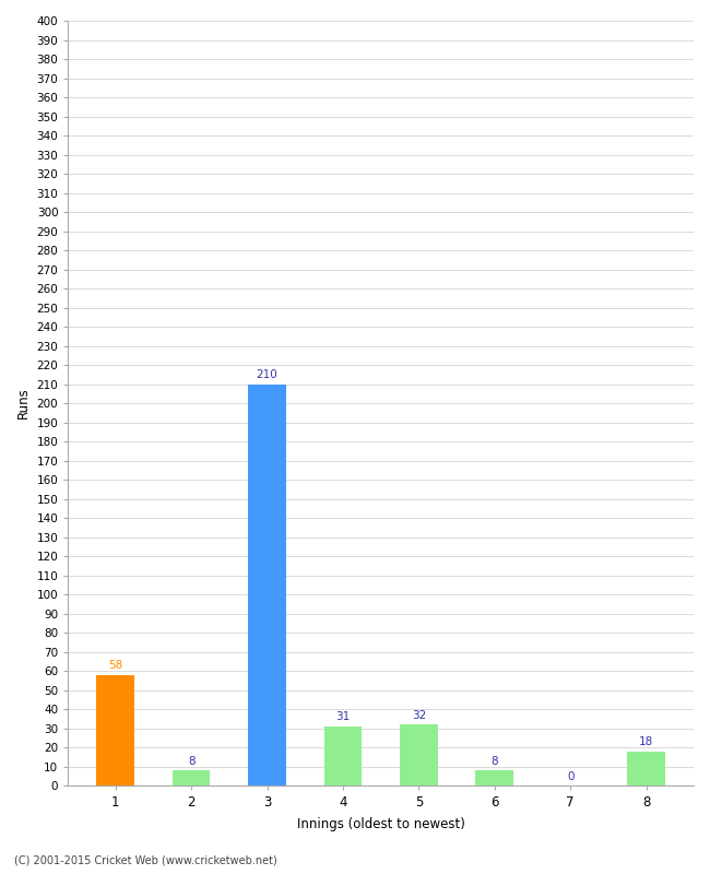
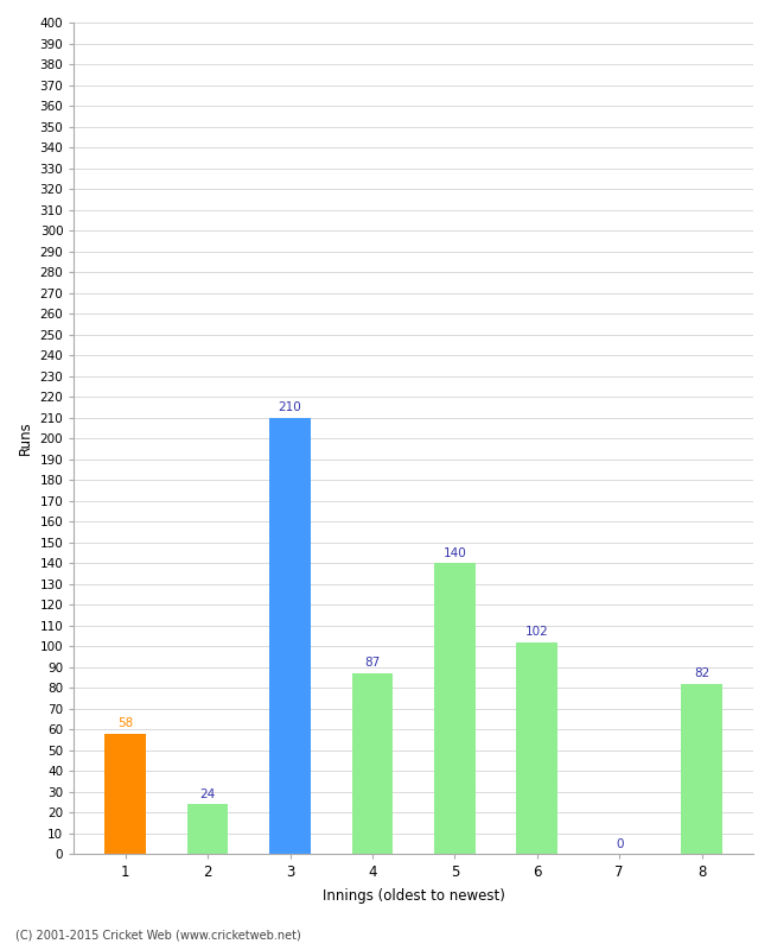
2: 8 -> 24
4: 31 -> 87
5: 32 -> 140
6: 8 -> 102
8: 18 -> 82
